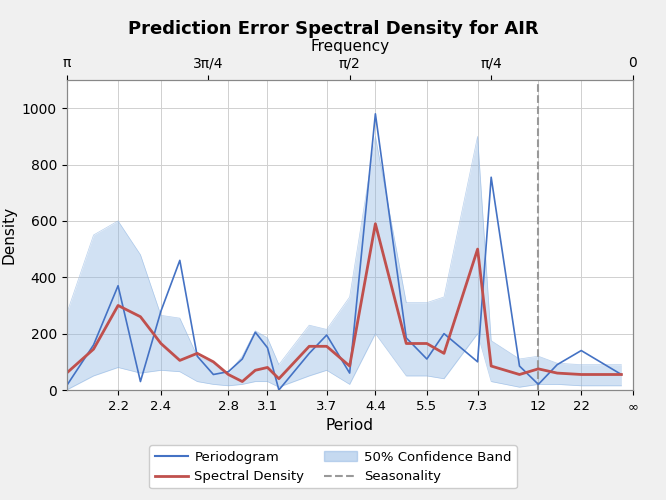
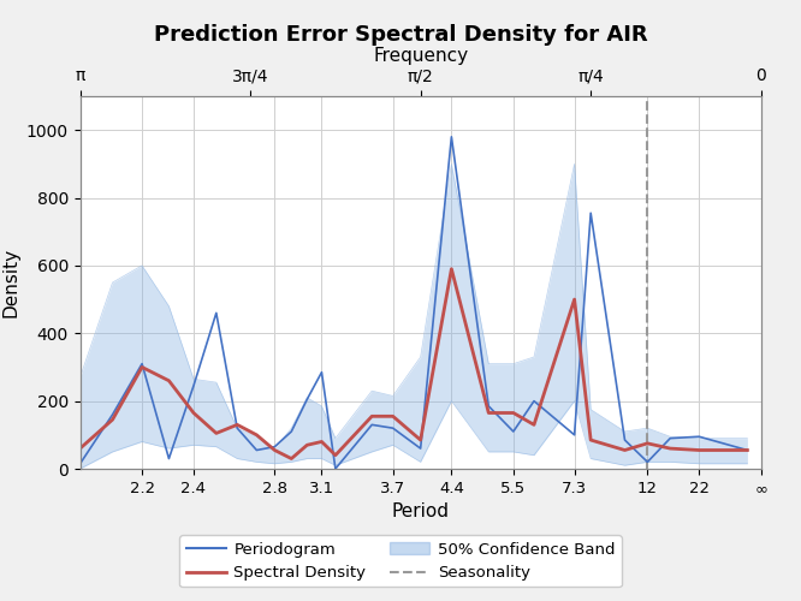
Periodogram/2.2: 370 -> 310
Periodogram/2.4: 280 -> 245
Periodogram/3.1: 150 -> 285
Periodogram/3.7: 195 -> 120
Periodogram/22: 140 -> 95
